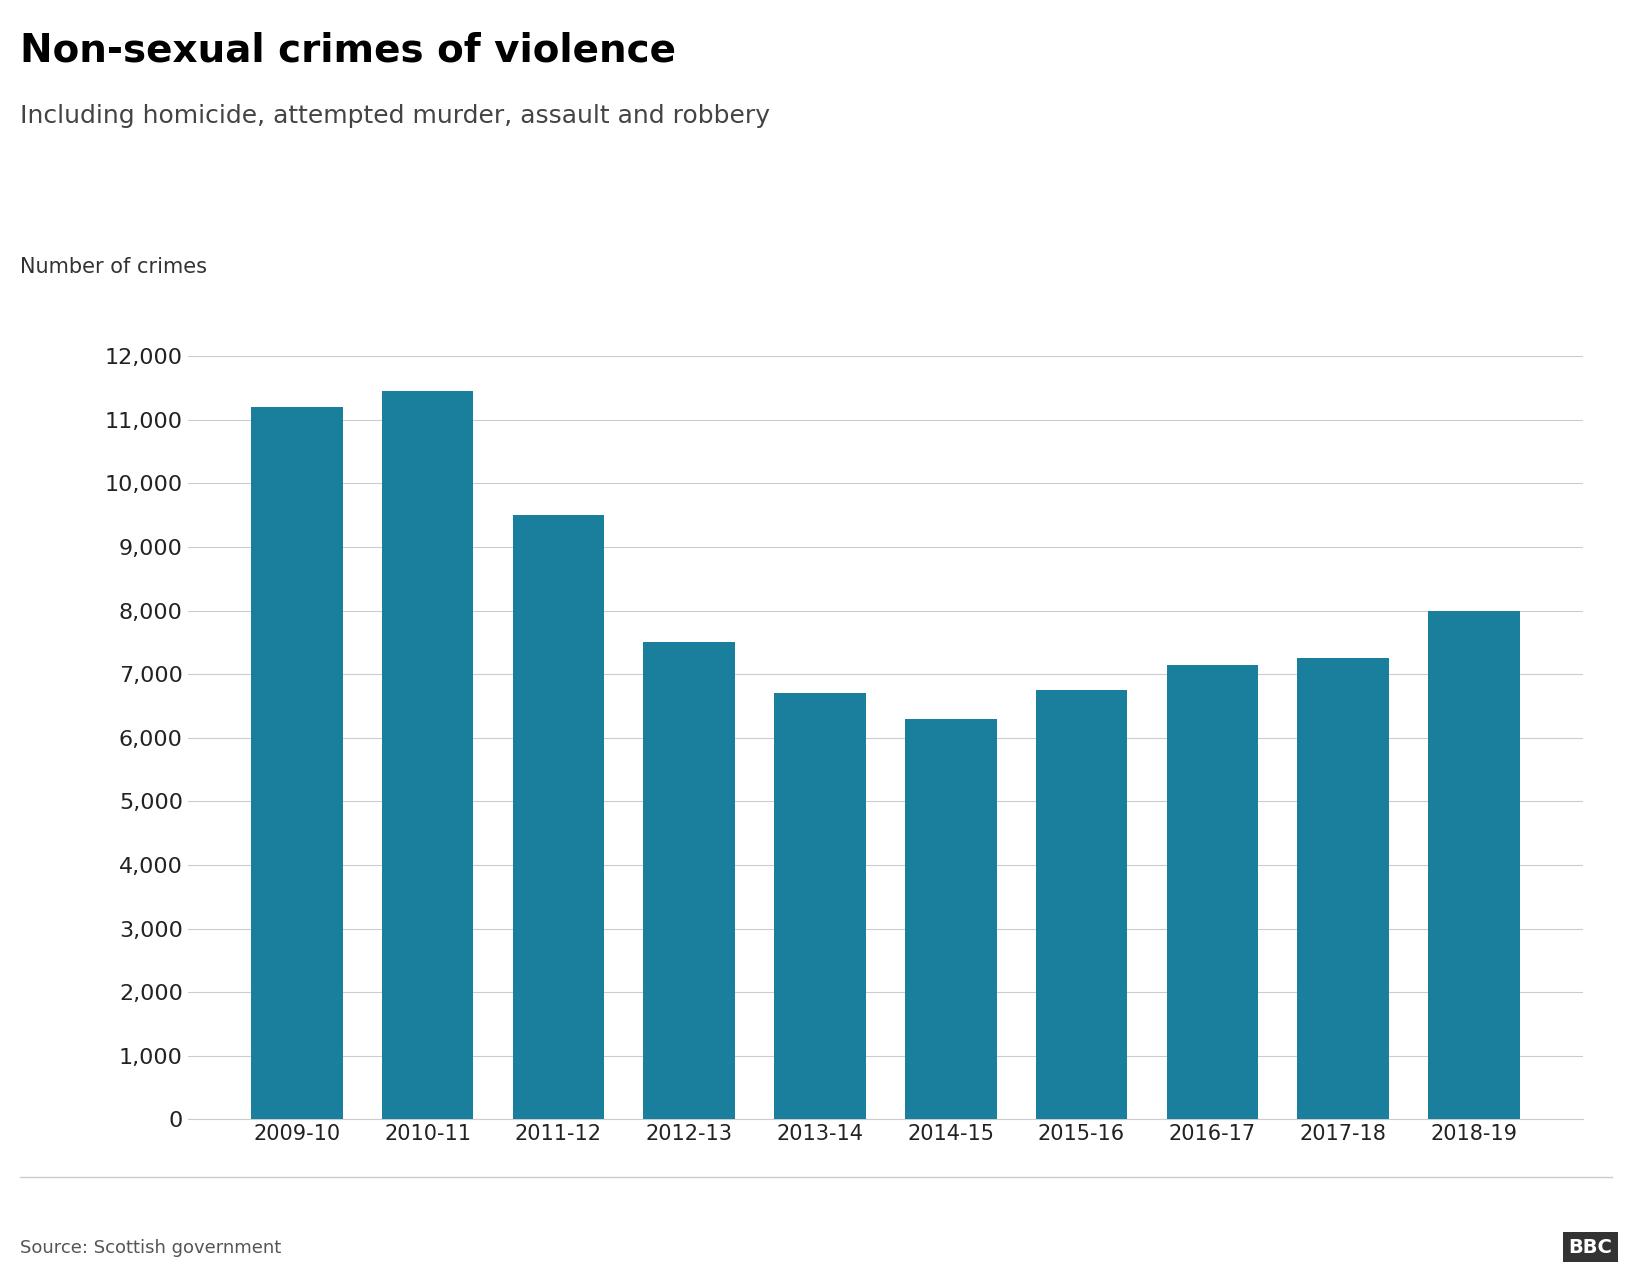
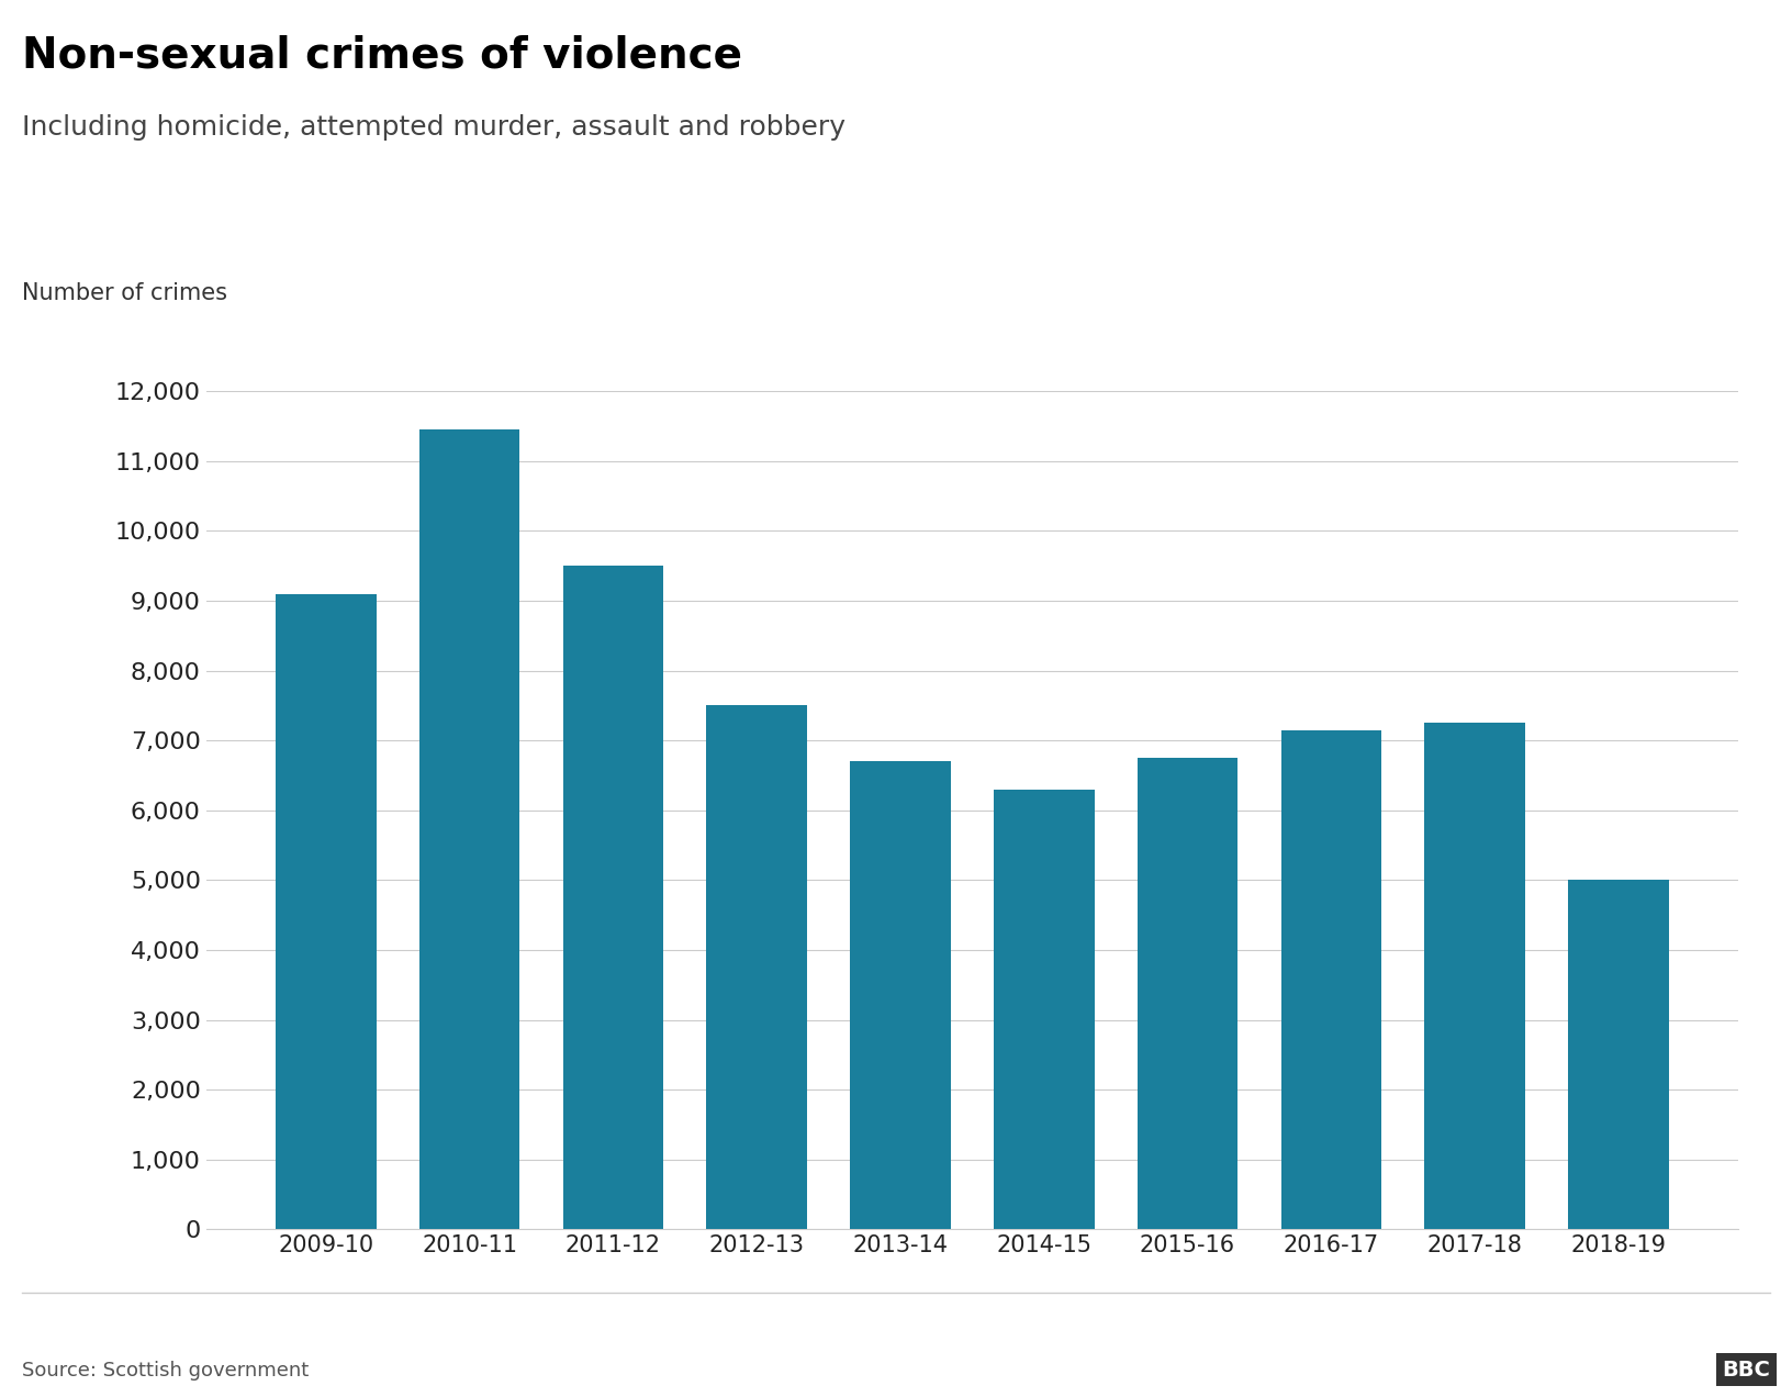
2009-10: 11,200 -> 9,100
2018-19: 8,000 -> 5,000
